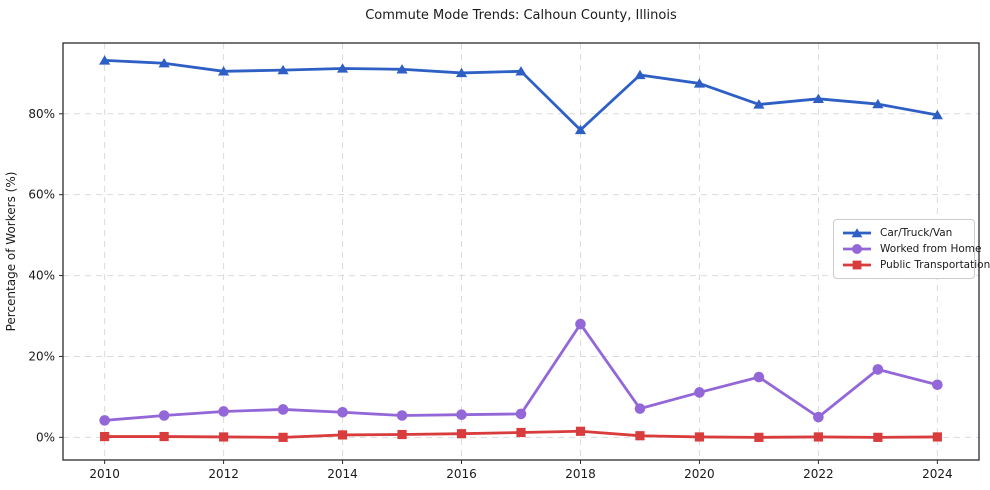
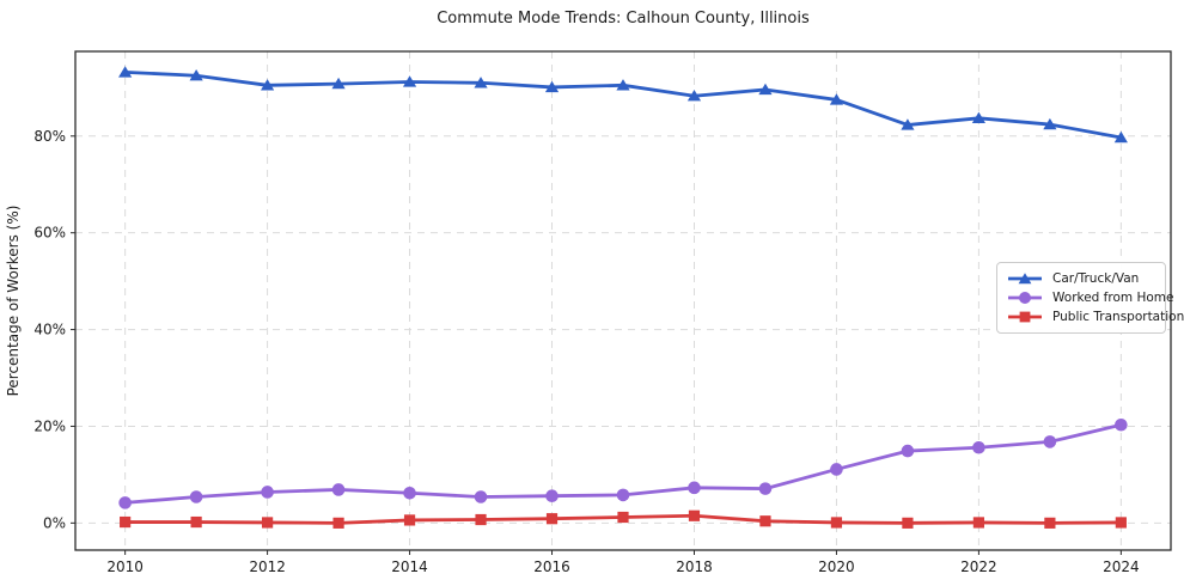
Car/Truck/Van/2018: 76% -> 88%
Worked from Home/2018: 28% -> 7%
Worked from Home/2022: 5% -> 16%
Worked from Home/2024: 13% -> 20%
